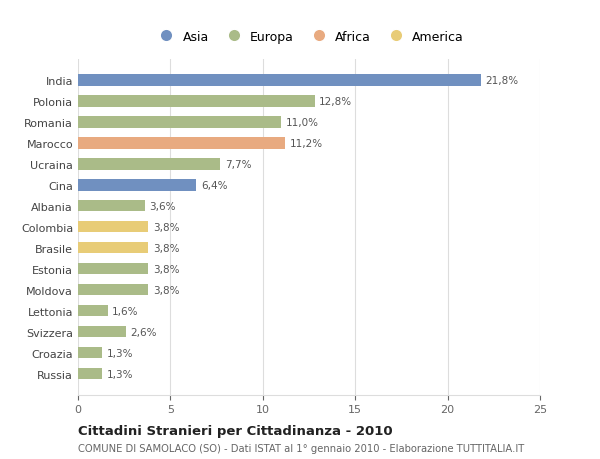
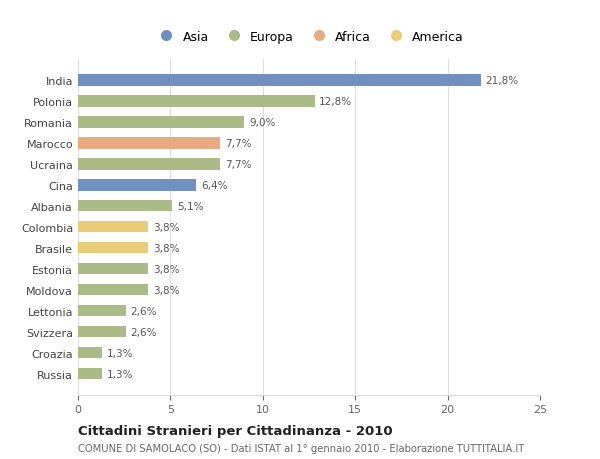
Romania: 11,0% -> 9,0%
Marocco: 11,2% -> 7,7%
Albania: 3,6% -> 5,1%
Lettonia: 1,6% -> 2,6%
